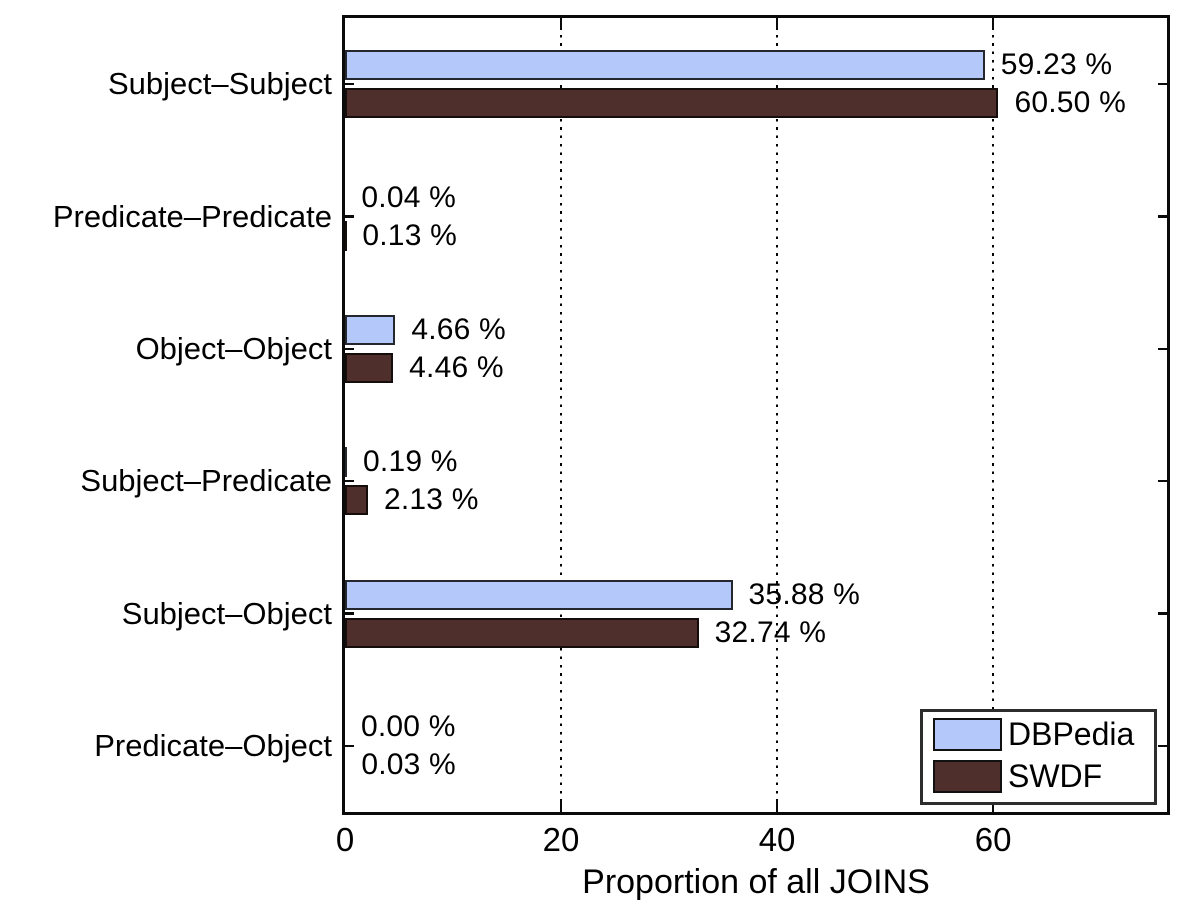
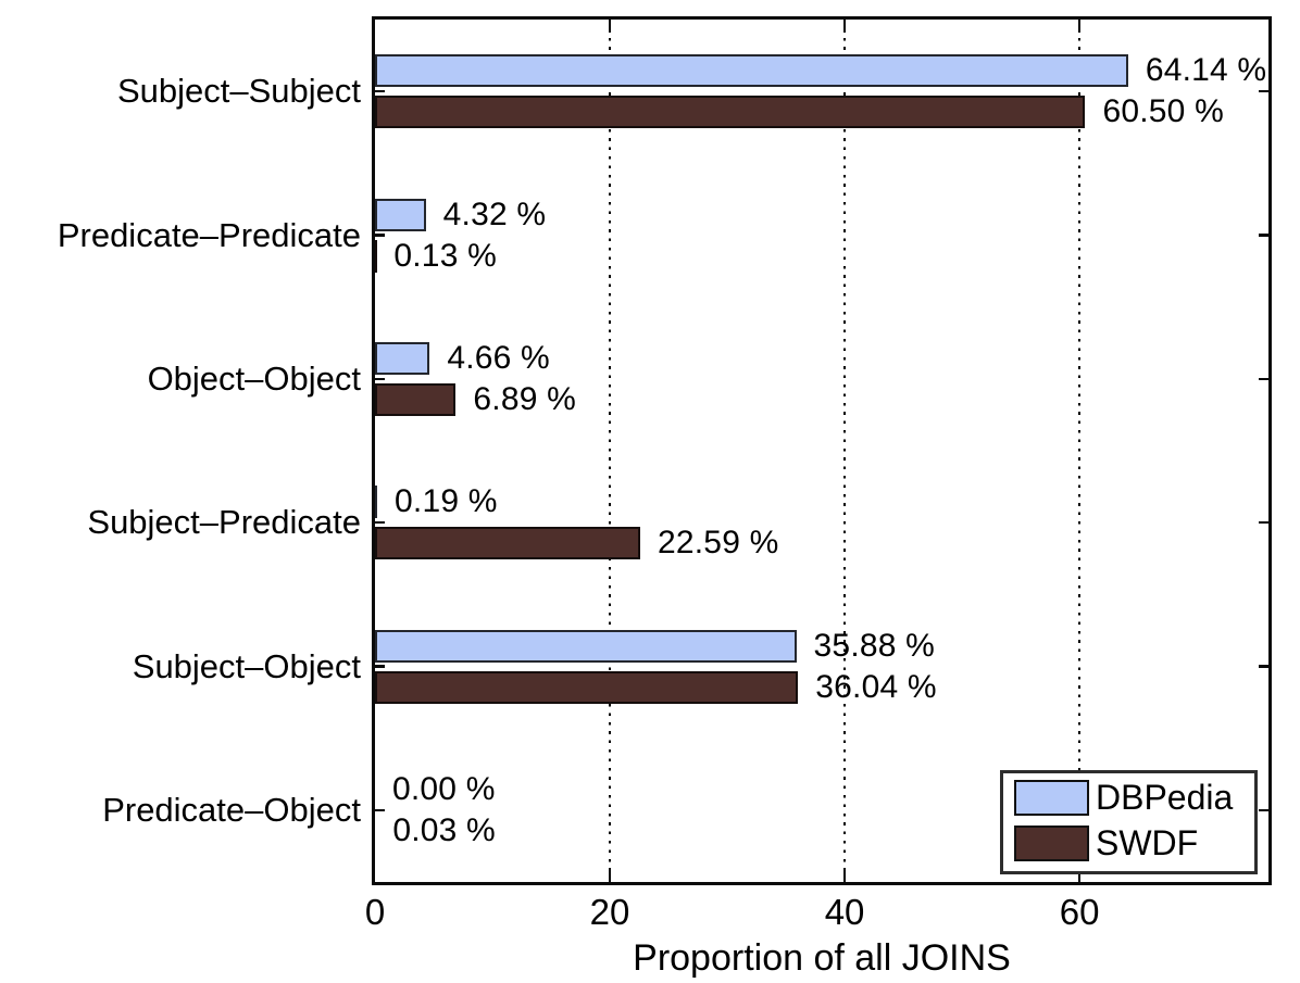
DBPedia/Subject–Subject: 59.23 -> 64.14
DBPedia/Predicate–Predicate: 0.04 -> 4.32
SWDF/Object–Object: 4.46 -> 6.89
SWDF/Subject–Predicate: 2.13 -> 22.59
SWDF/Subject–Object: 32.74 -> 36.04
